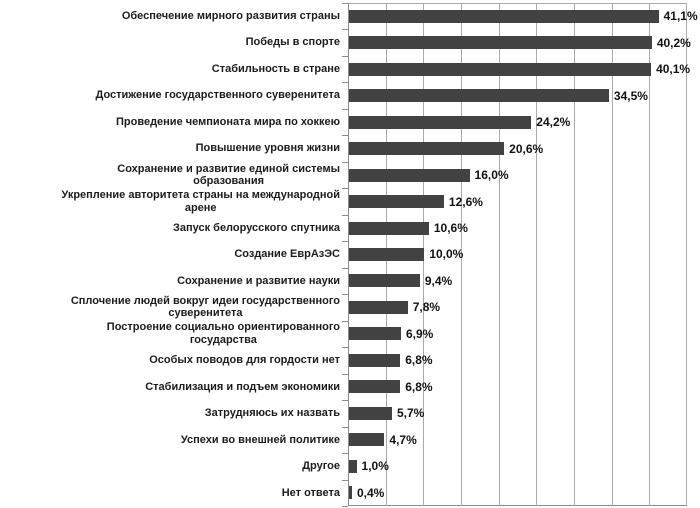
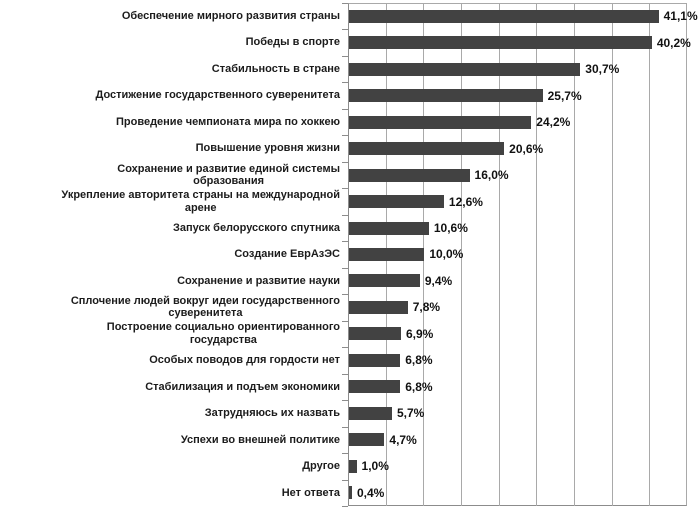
Стабильность в стране: 40,1% -> 30,7%
Достижение государственного суверенитета: 34,5% -> 25,7%
